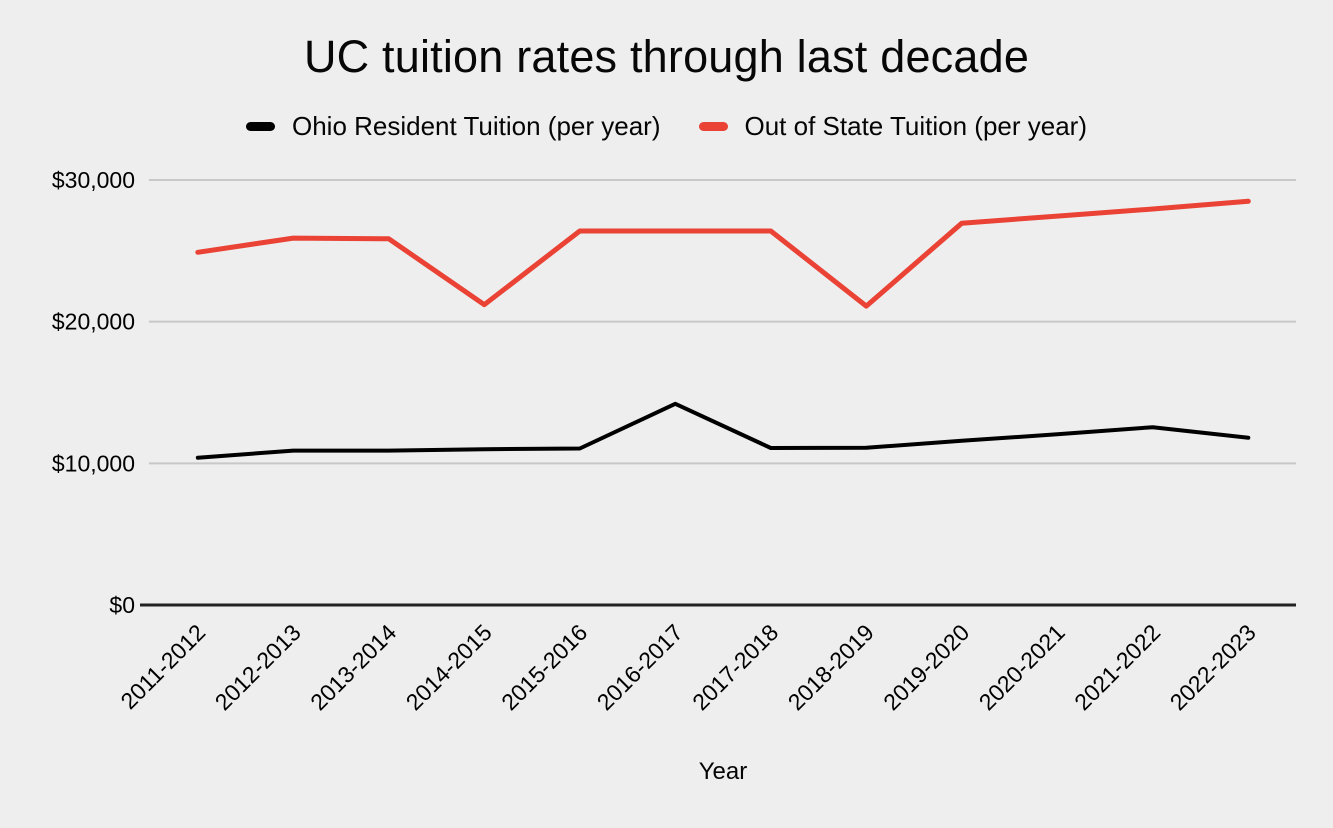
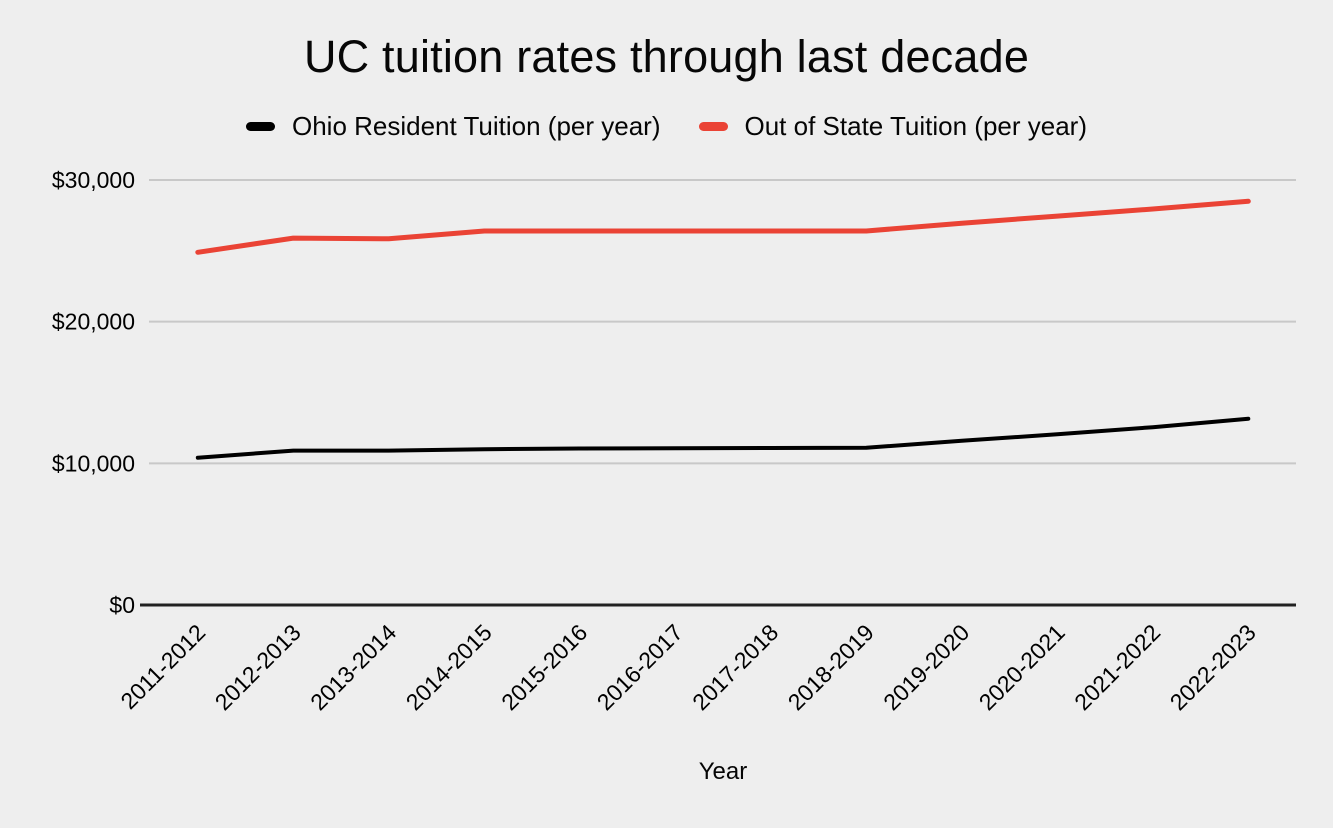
Out of State Tuition (per year)/2014-2015: $21200 -> $26400
Ohio Resident Tuition (per year)/2016-2017: $14200 -> $11100
Out of State Tuition (per year)/2018-2019: $21100 -> $26400
Ohio Resident Tuition (per year)/2022-2023: $11800 -> $13200
